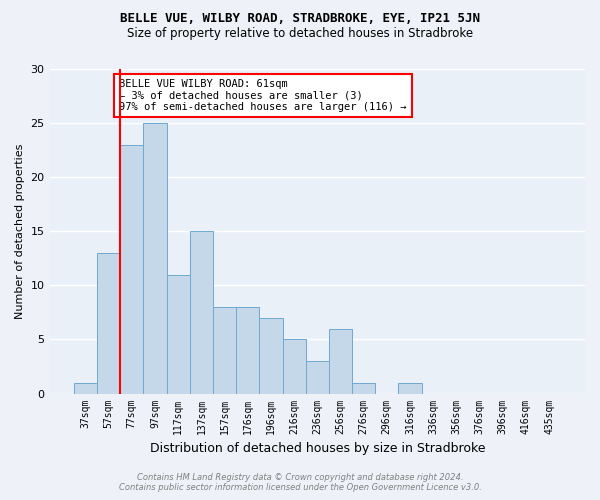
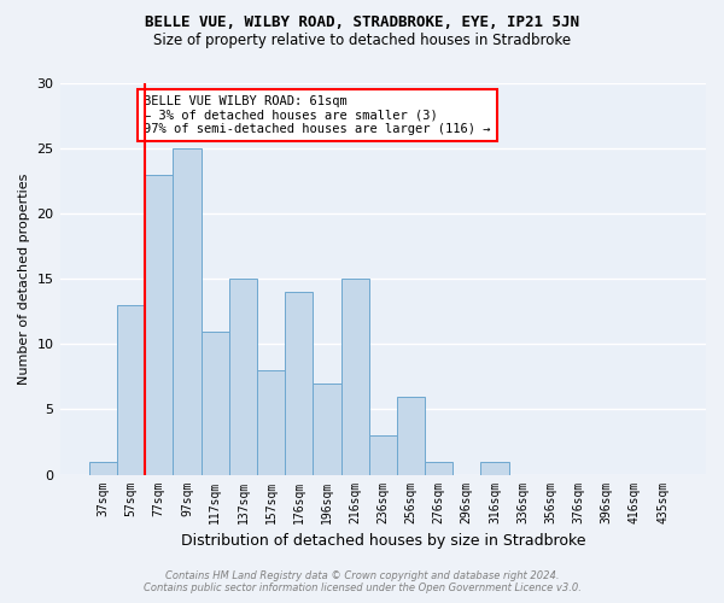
176sqm: 8 -> 14
216sqm: 5 -> 15
